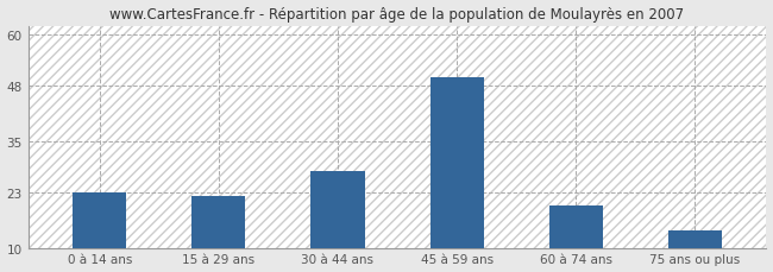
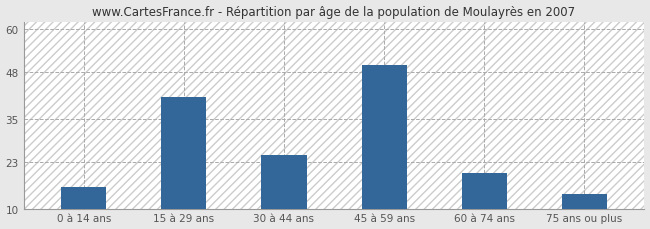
0 à 14 ans: 23 -> 16
15 à 29 ans: 22 -> 41
30 à 44 ans: 28 -> 25
